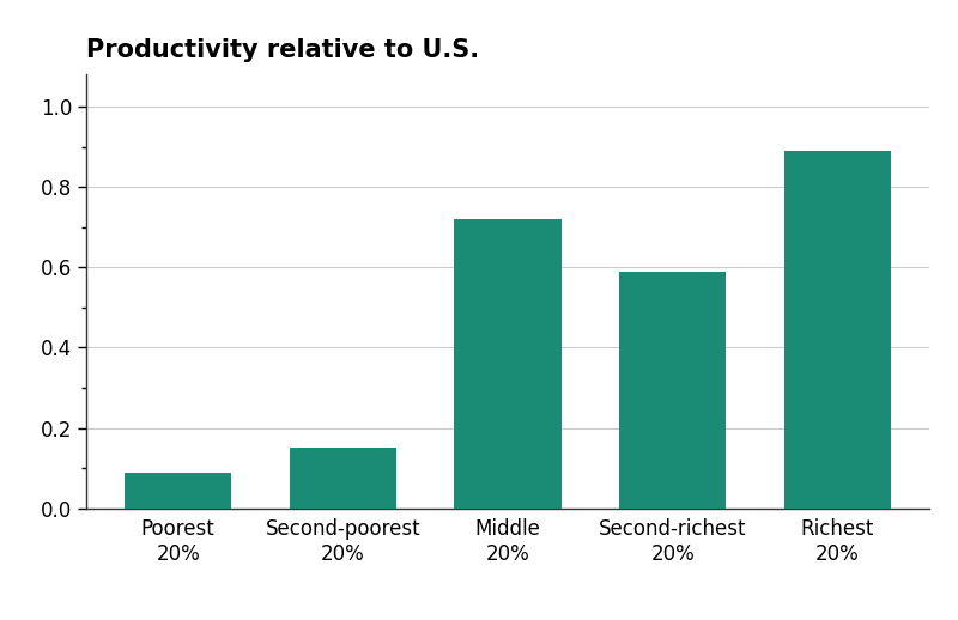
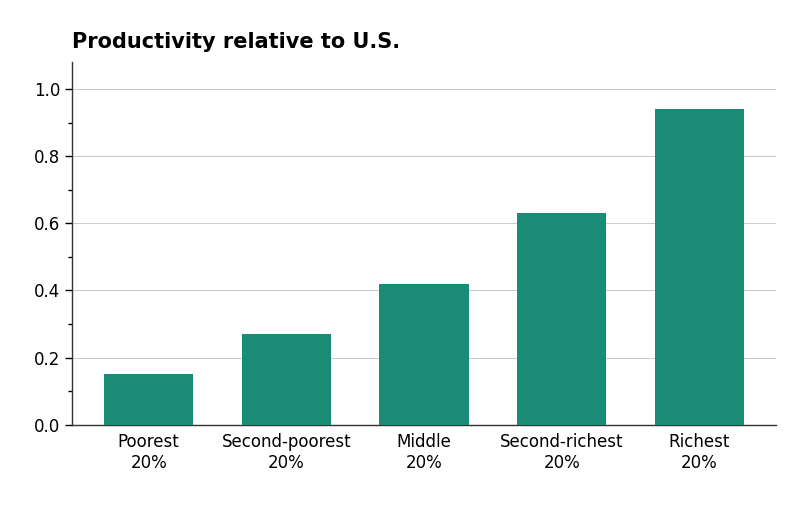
Poorest 20%: 0.09 -> 0.15
Second-poorest 20%: 0.15 -> 0.27
Middle 20%: 0.72 -> 0.42
Second-richest 20%: 0.59 -> 0.63
Richest 20%: 0.89 -> 0.94
